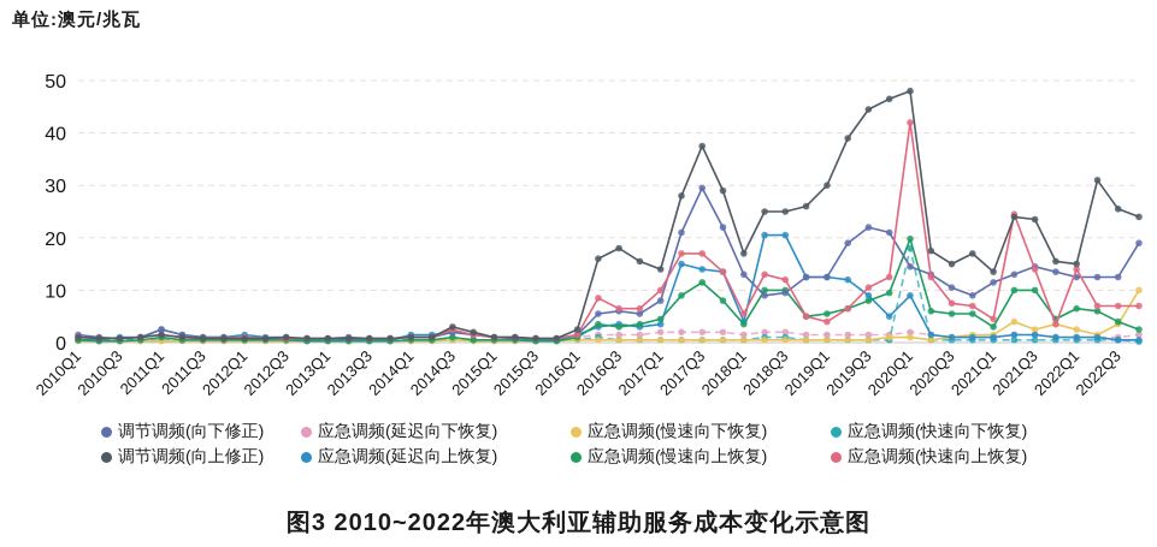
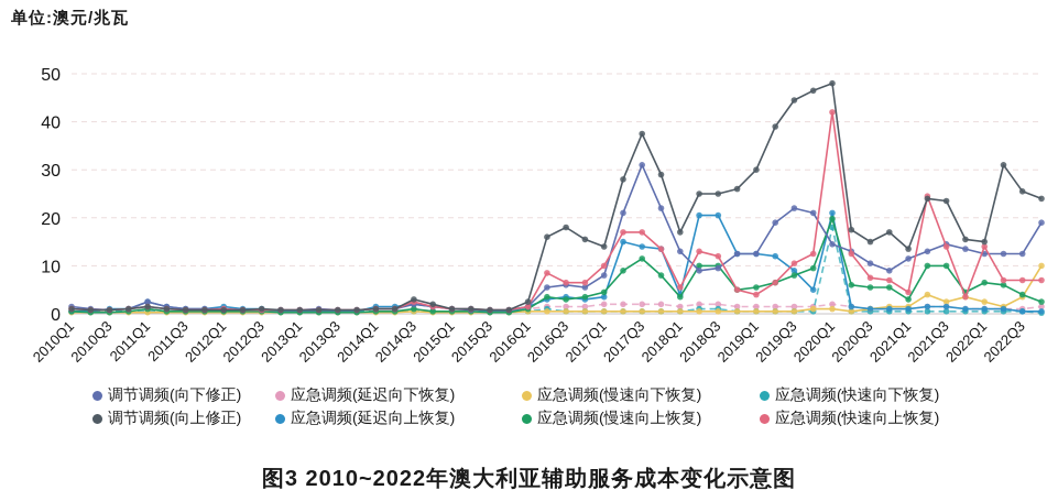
调节调频(向下修正)/2017Q3: 30 -> 31
应急调频(延迟向上恢复)/2020Q1: 9 -> 21
